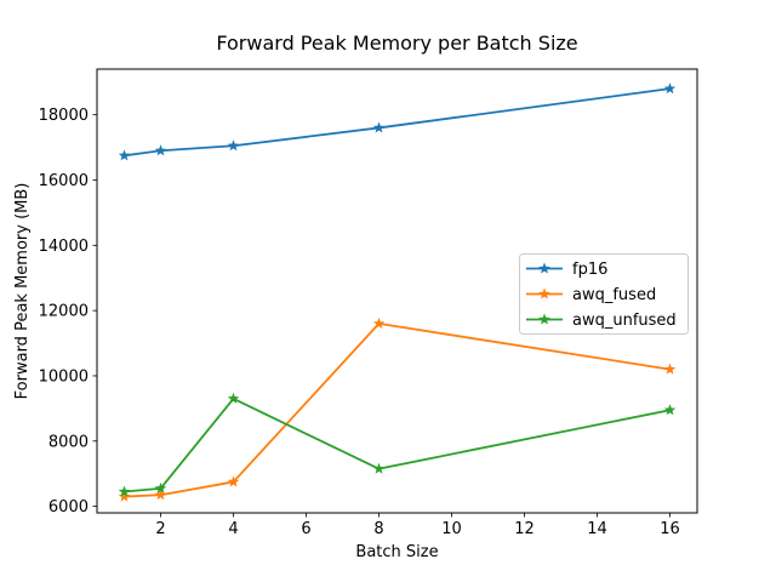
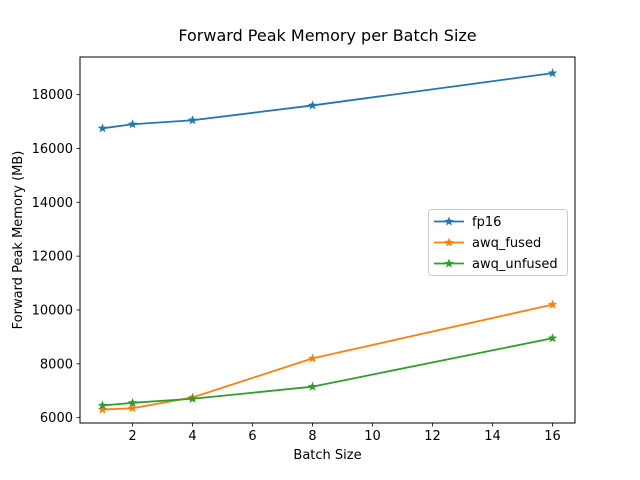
awq_unfused/4: 9300 -> 6700
awq_fused/8: 11600 -> 8200
